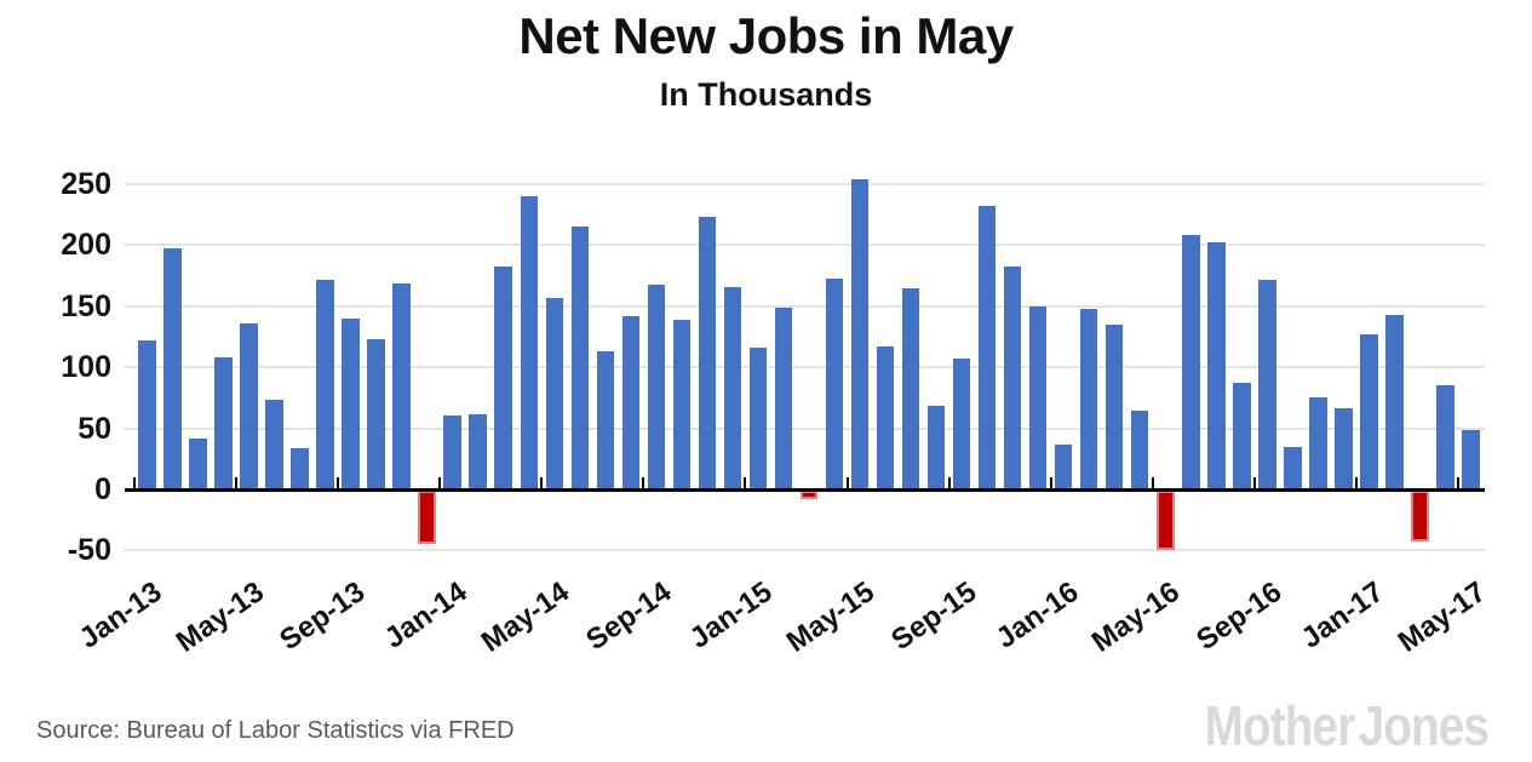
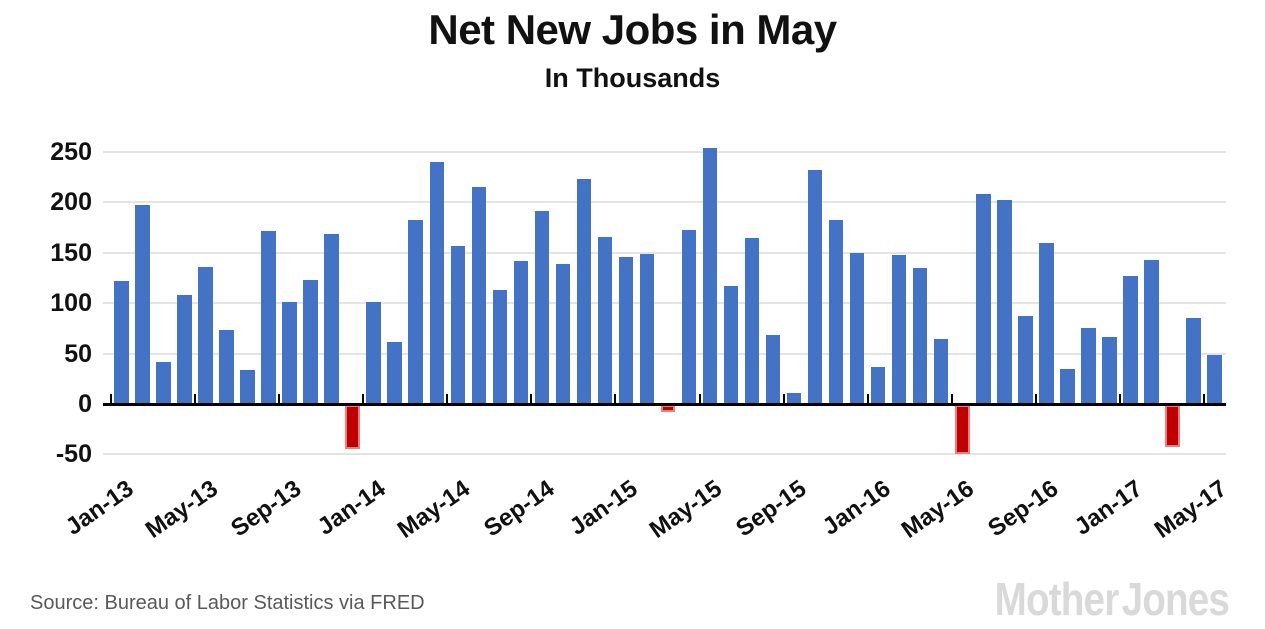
Sep-13: 139 -> 100
Jan-14: 60 -> 100
Sep-14: 167 -> 190
Jan-15: 115 -> 145
Sep-15: 106 -> 10
Sep-16: 171 -> 159
